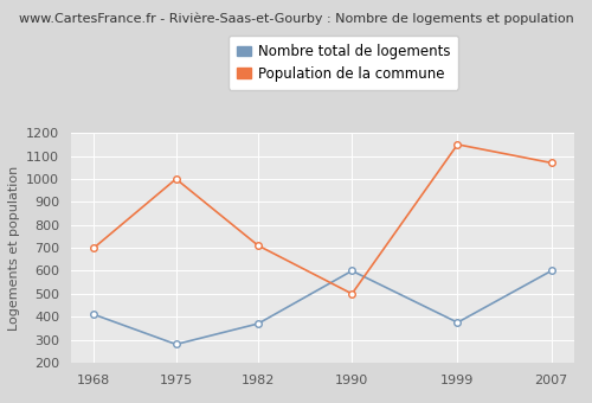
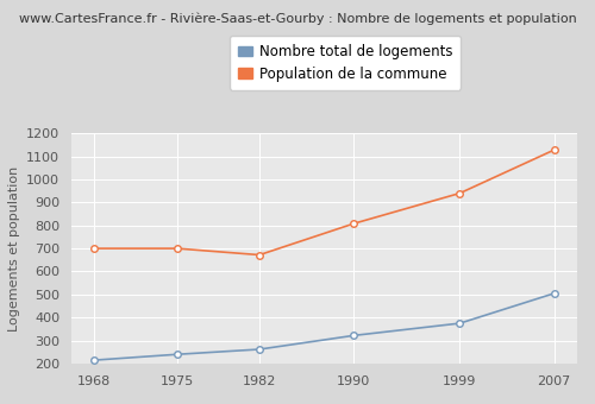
Nombre total de logements/1968: 410 -> 220
Nombre total de logements/1975: 280 -> 240
Population de la commune/1975: 1000 -> 700
Nombre total de logements/1982: 370 -> 260
Population de la commune/1982: 710 -> 670
Nombre total de logements/1990: 600 -> 320
Population de la commune/1990: 500 -> 810
Population de la commune/1999: 1150 -> 940
Nombre total de logements/2007: 600 -> 500
Population de la commune/2007: 1070 -> 1130
